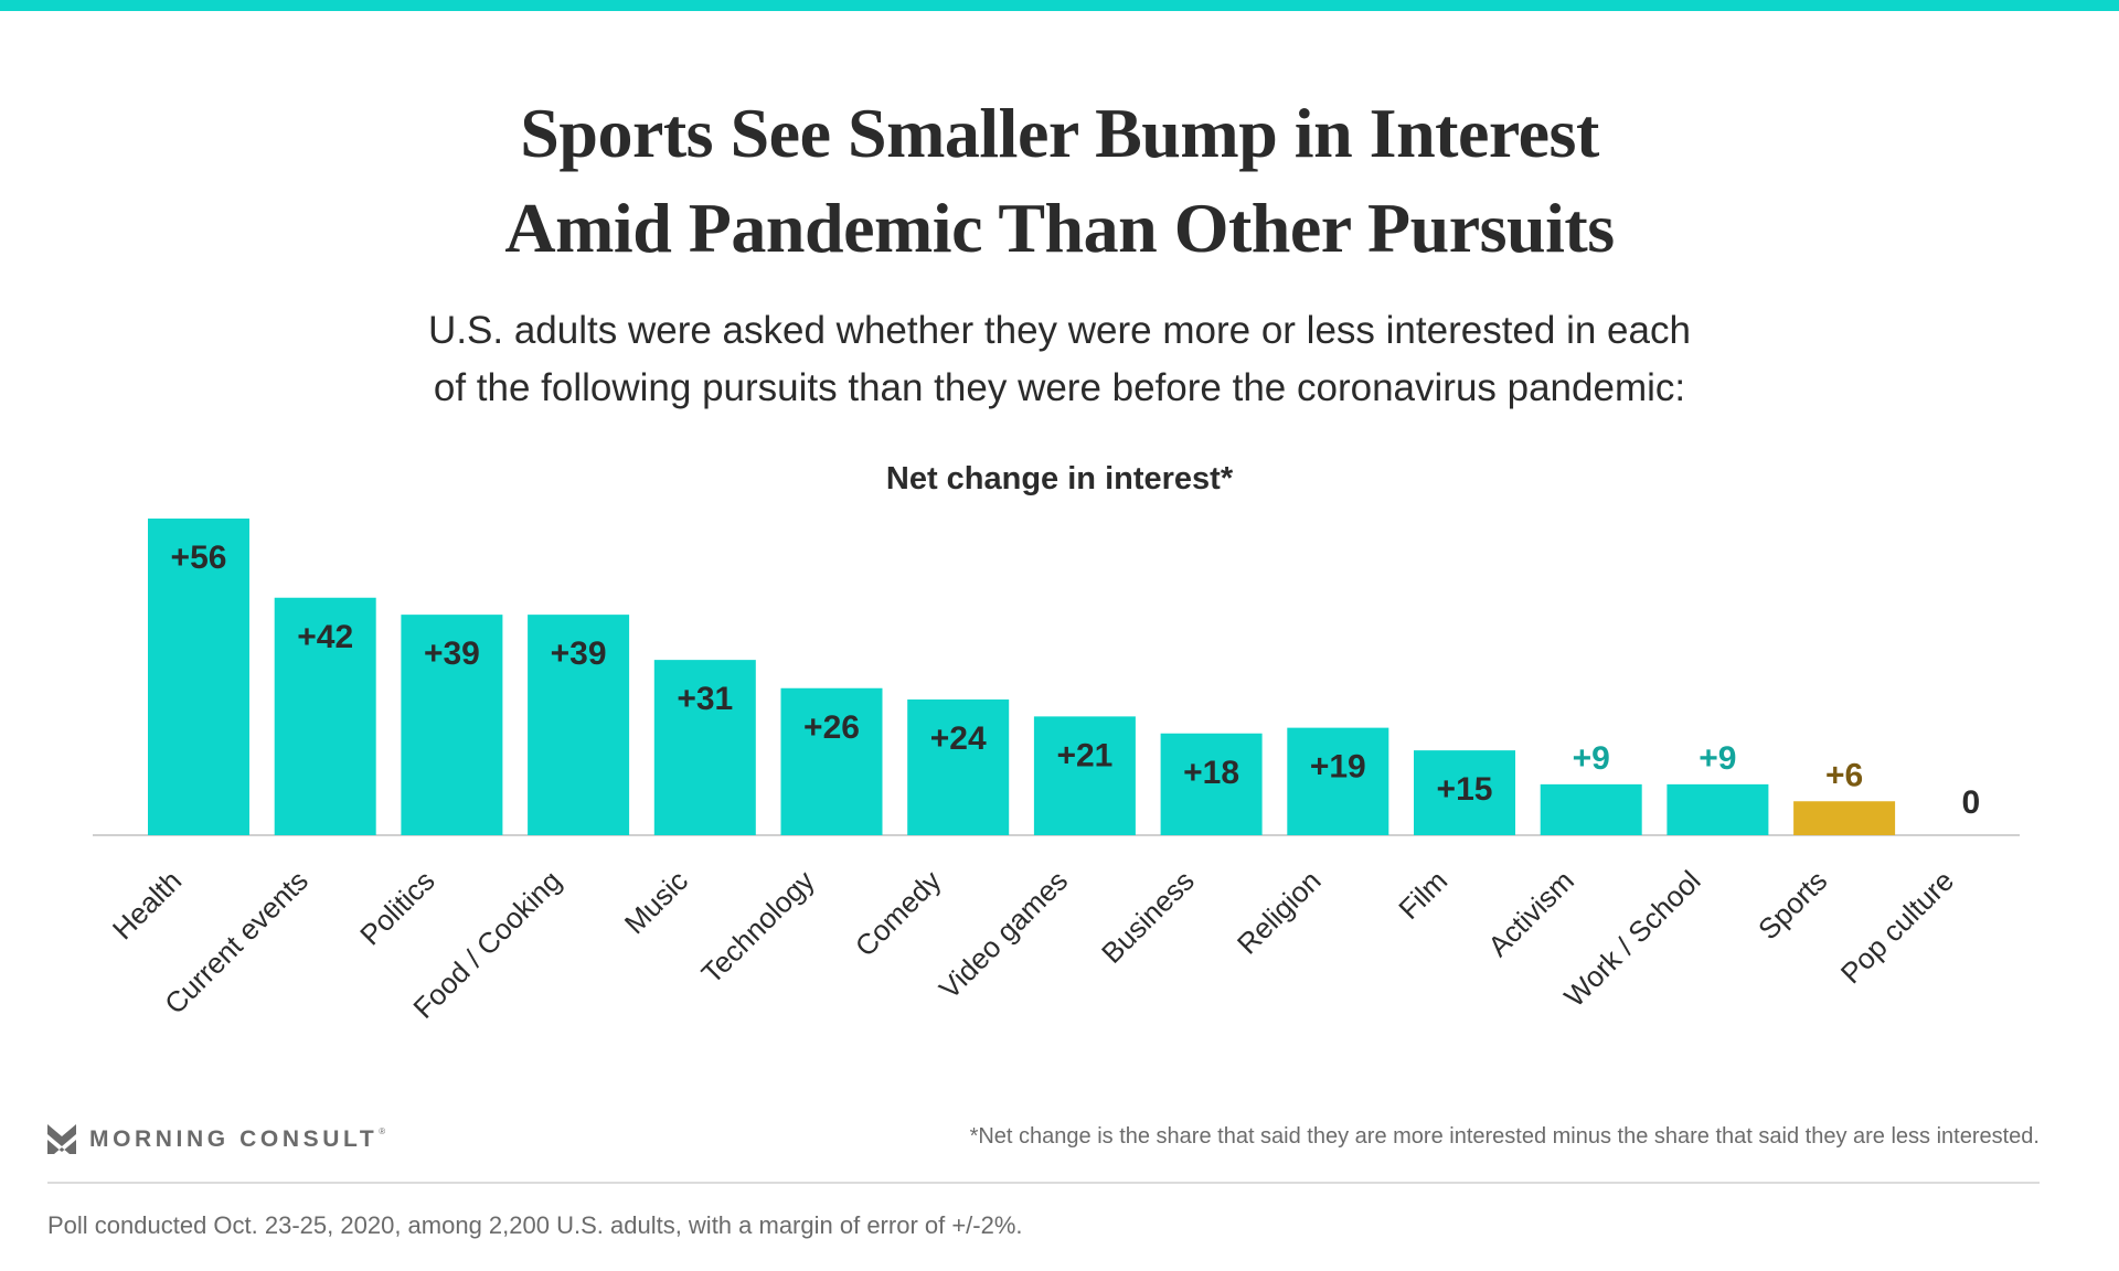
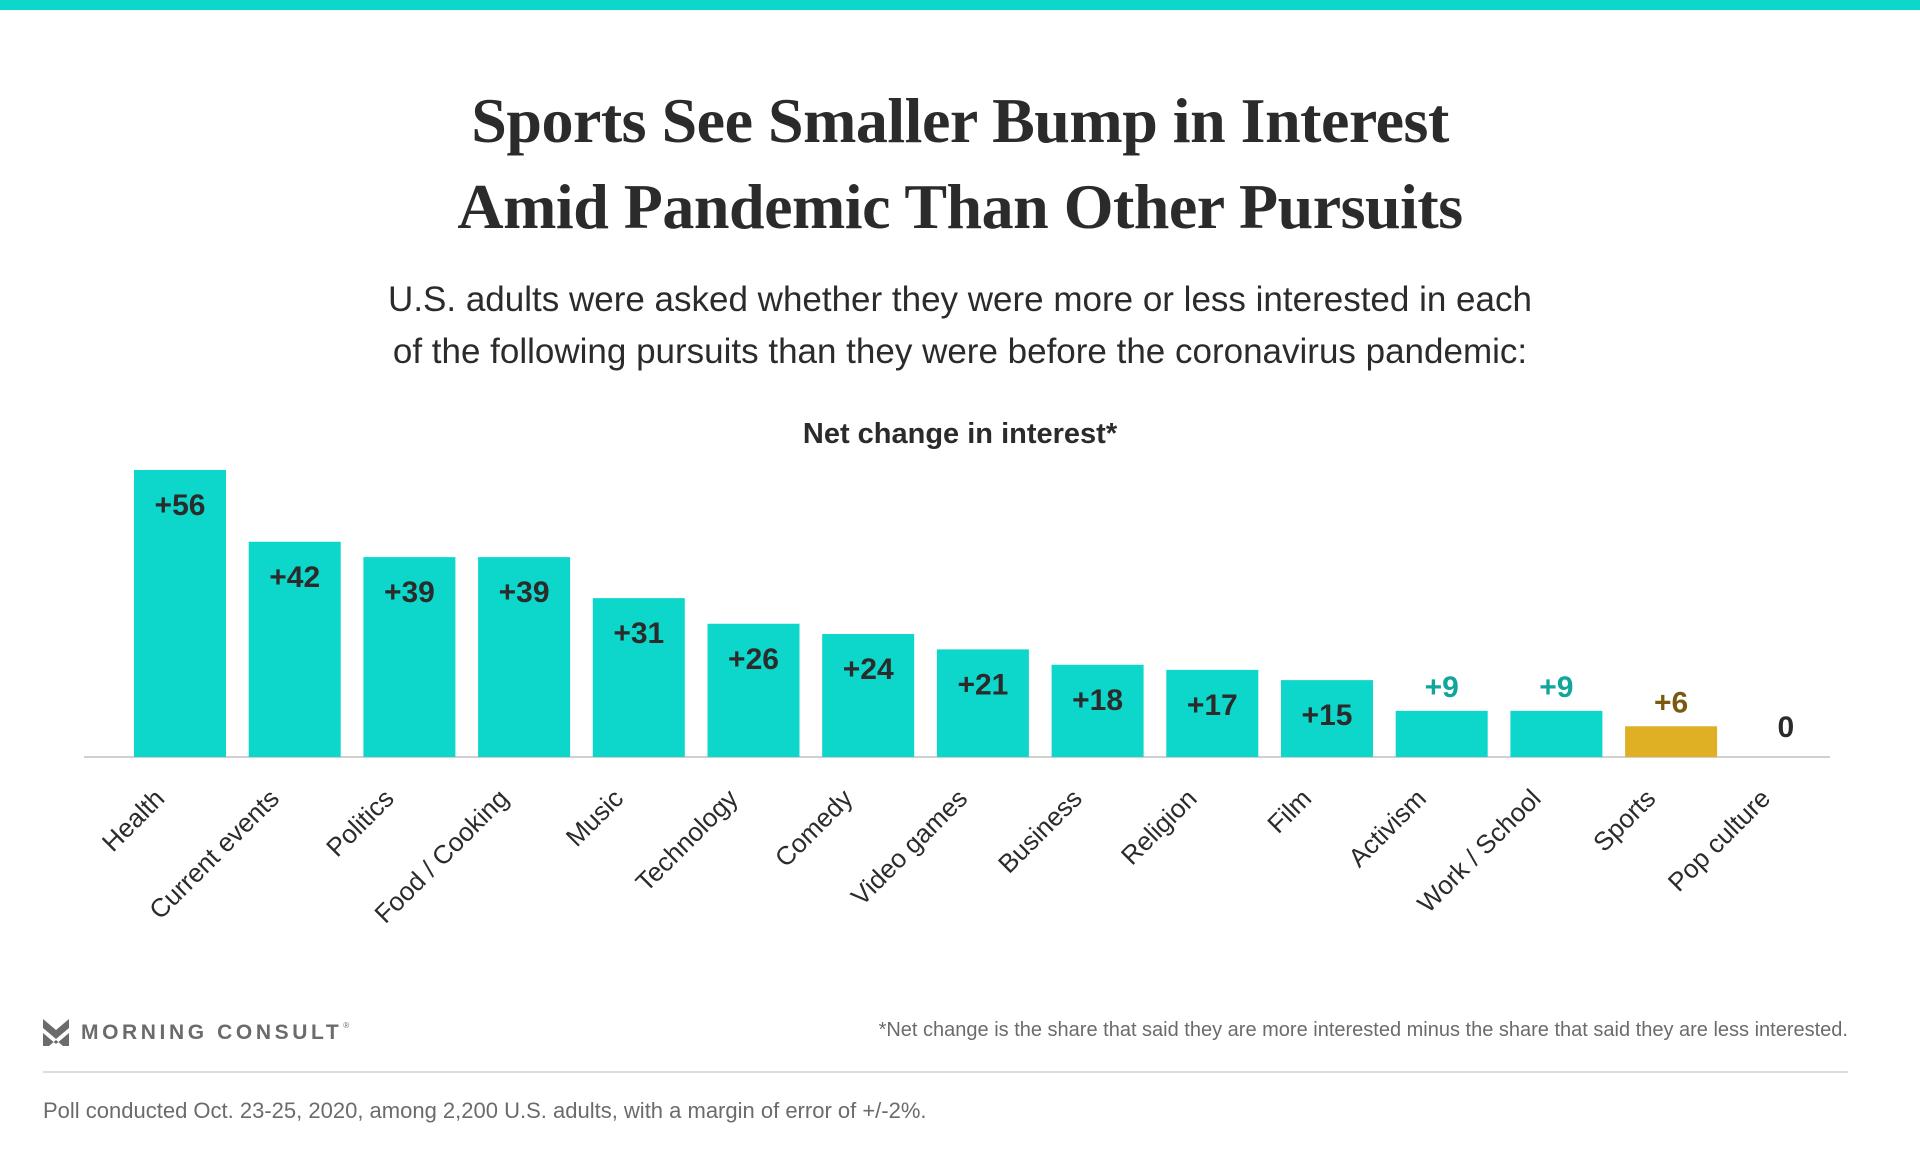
Religion: +19 -> +17
